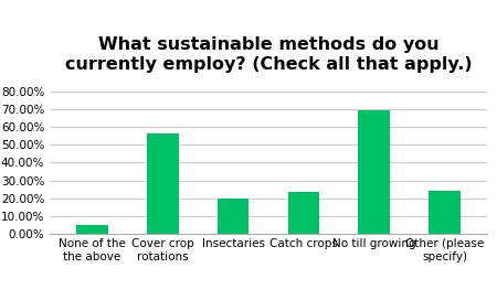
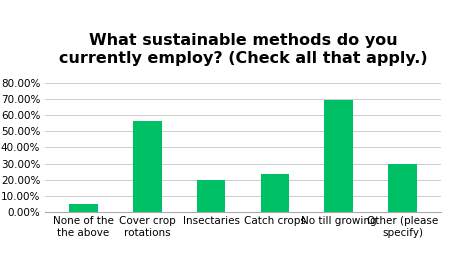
Other (please specify): 24% -> 30%
